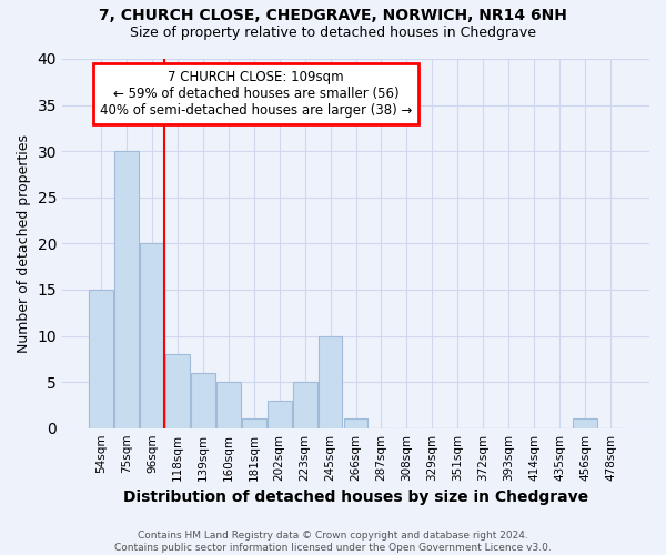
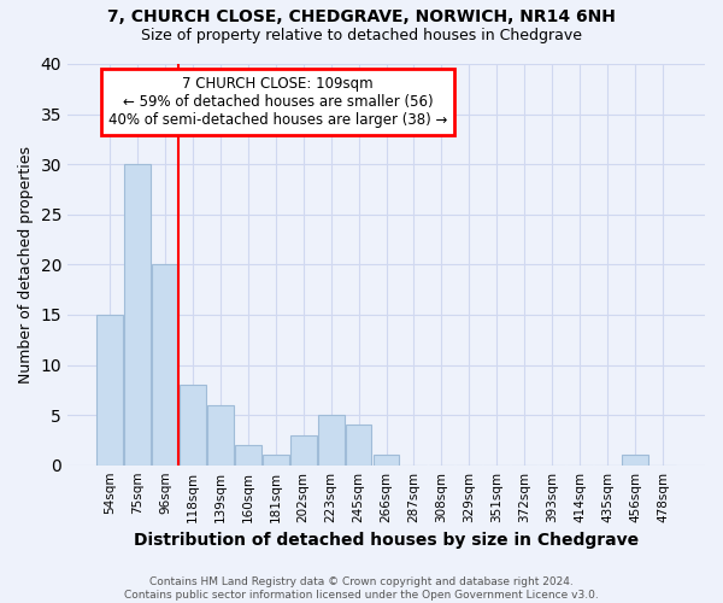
160sqm: 5 -> 2
245sqm: 10 -> 4
